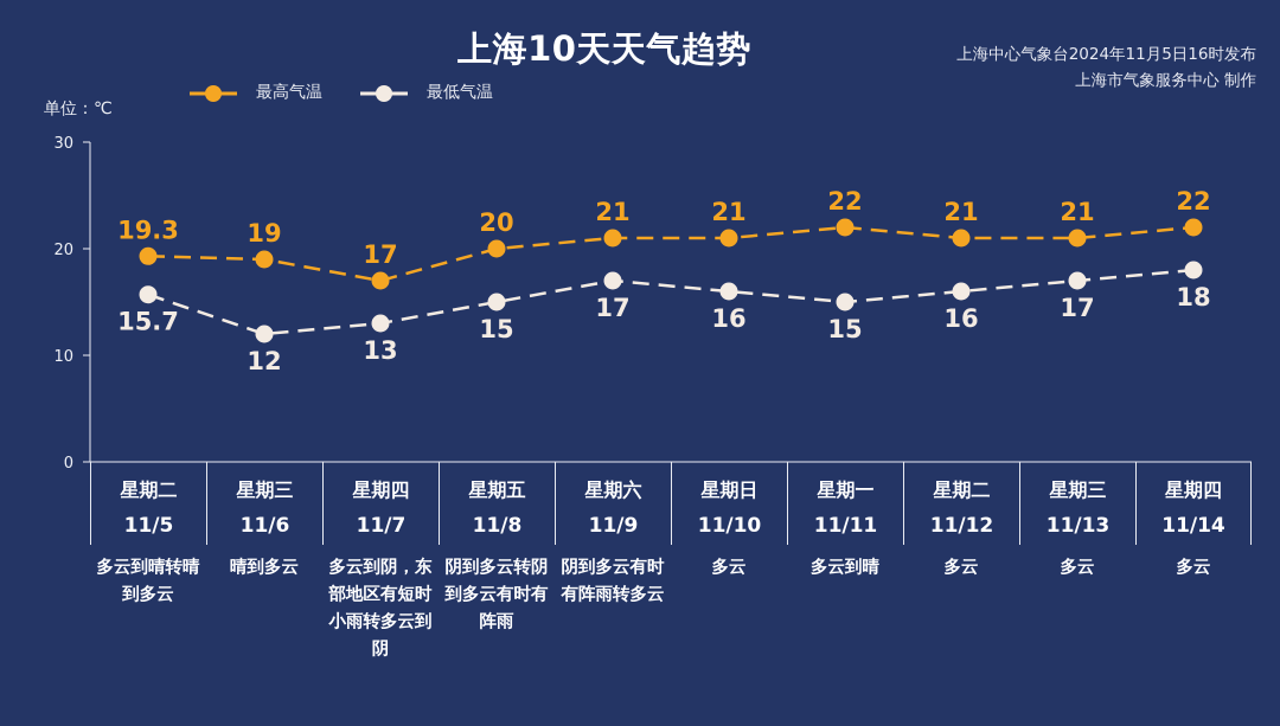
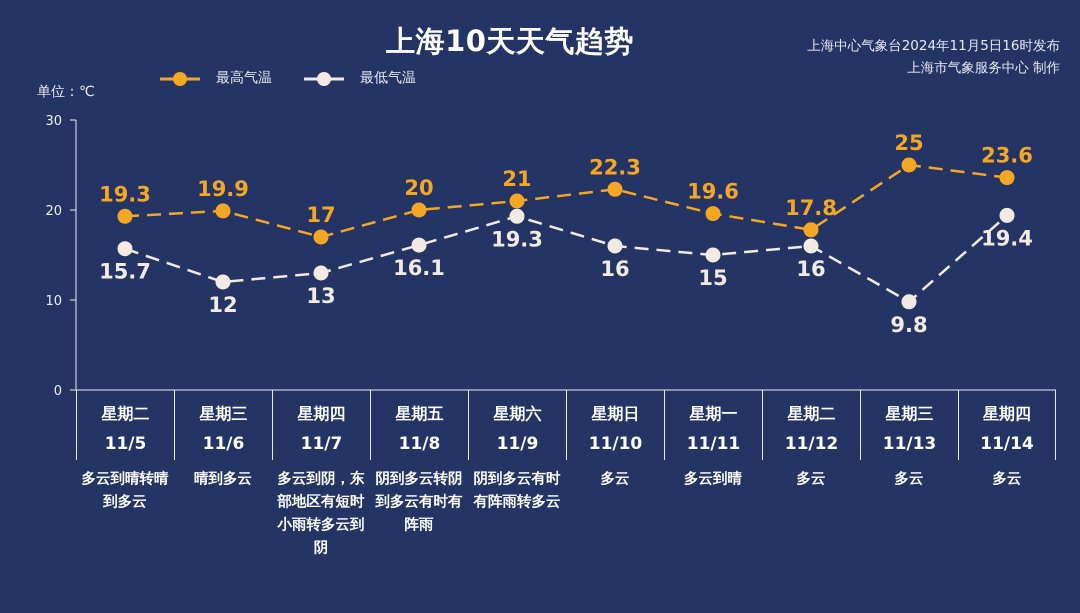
最高气温/星期三 11/6: 19 -> 19.9
最低气温/星期五 11/8: 15 -> 16.1
最低气温/星期六 11/9: 17 -> 19.3
最高气温/星期日 11/10: 21 -> 22.3
最高气温/星期一 11/11: 22 -> 19.6
最高气温/星期二 11/12: 21 -> 17.8
最高气温/星期三 11/13: 21 -> 25
最低气温/星期三 11/13: 17 -> 9.8
最高气温/星期四 11/14: 22 -> 23.6
最低气温/星期四 11/14: 18 -> 19.4
